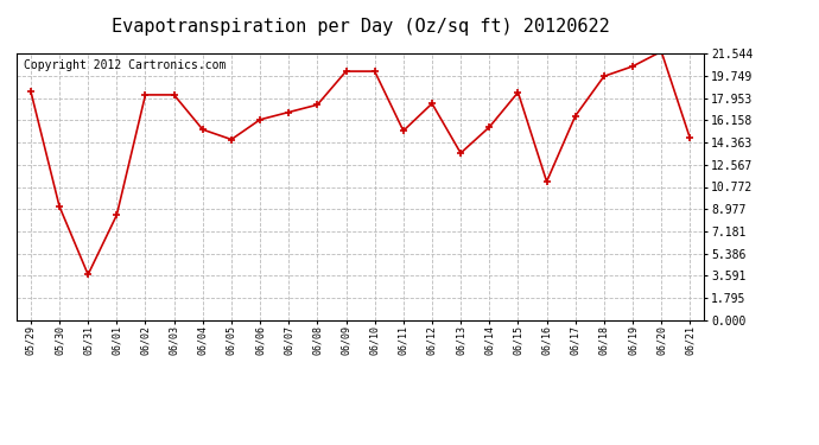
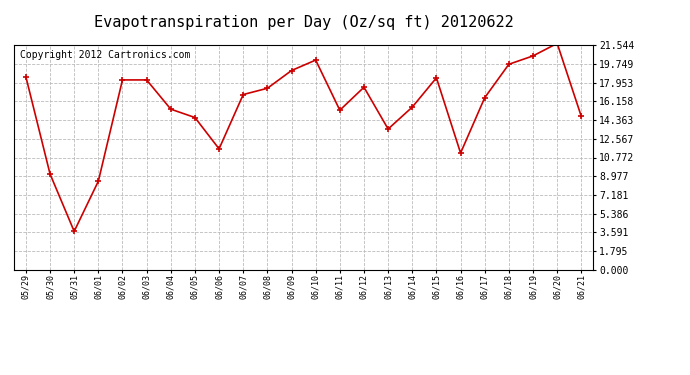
06/06: 16.2 -> 11.6
06/09: 20.1 -> 19.1
